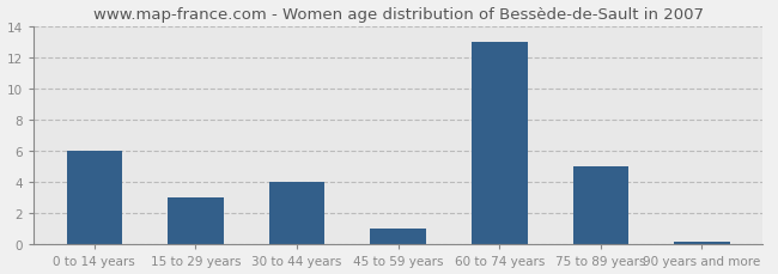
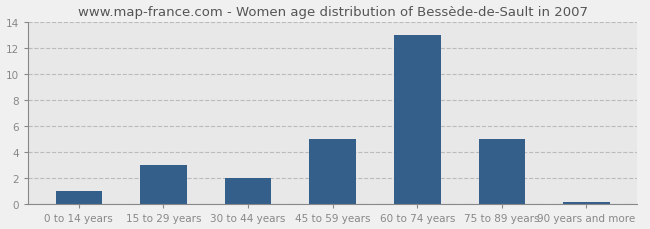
0 to 14 years: 6.0 -> 1.0
30 to 44 years: 4.0 -> 2.0
45 to 59 years: 1.0 -> 5.0
